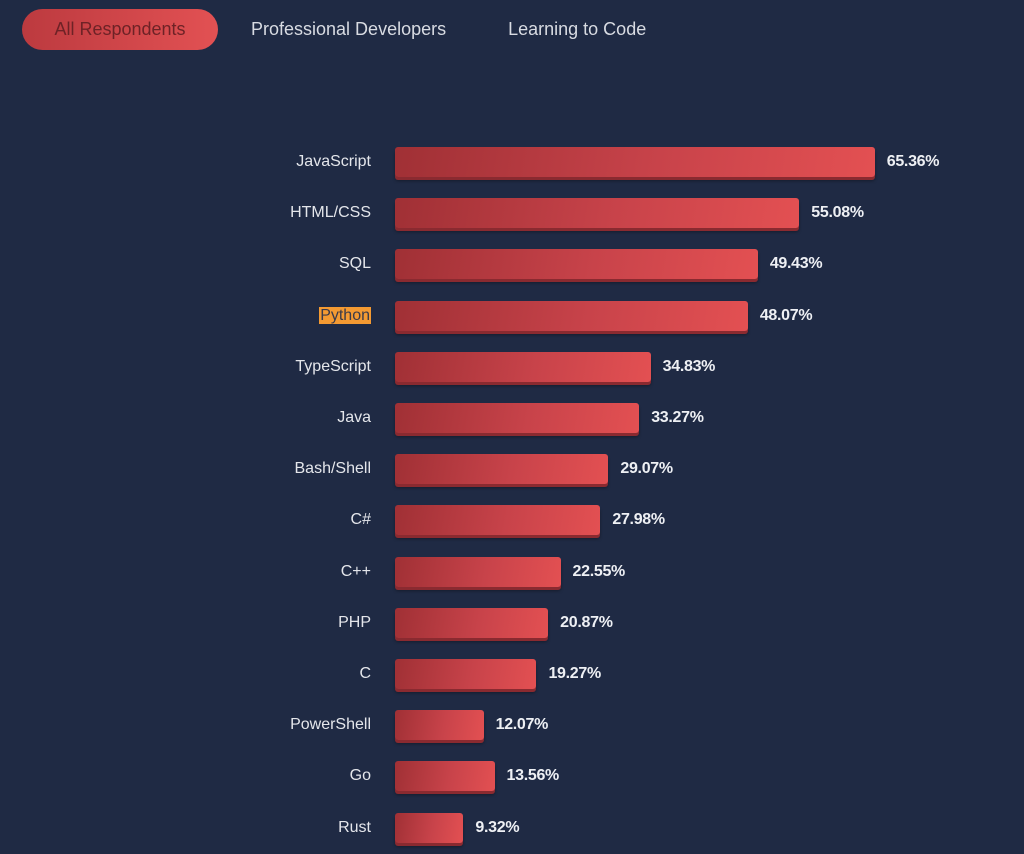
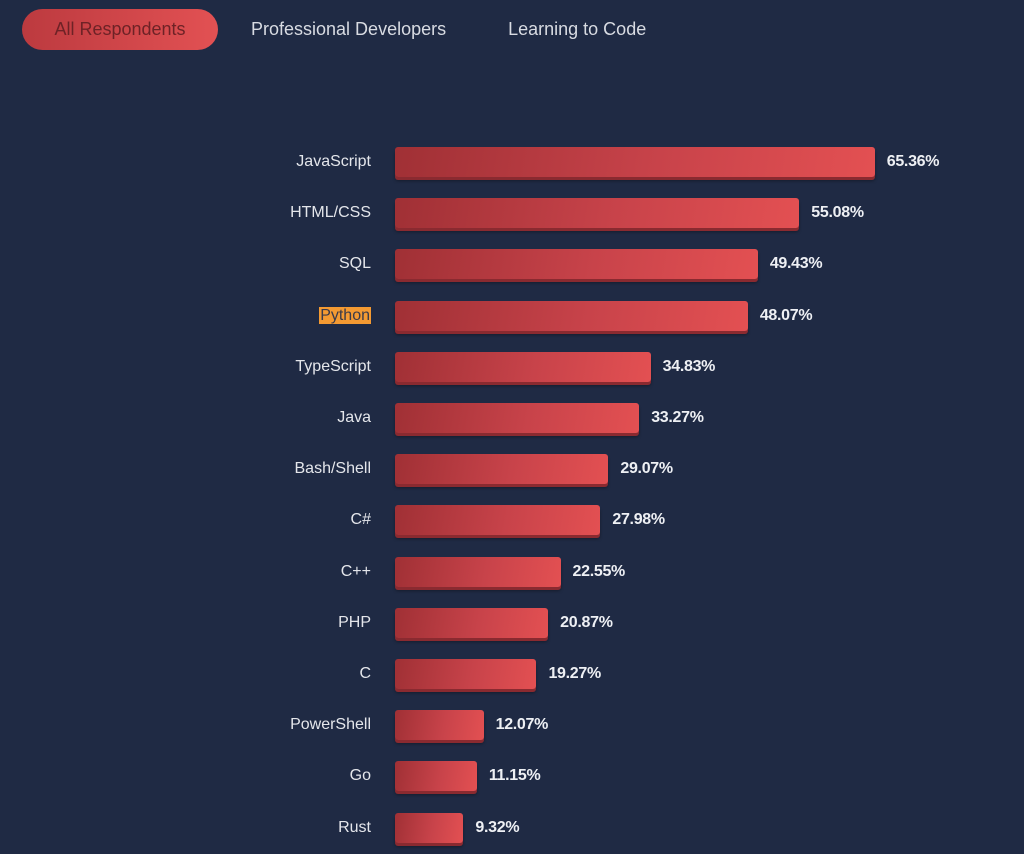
Go: 13.56% -> 11.15%
